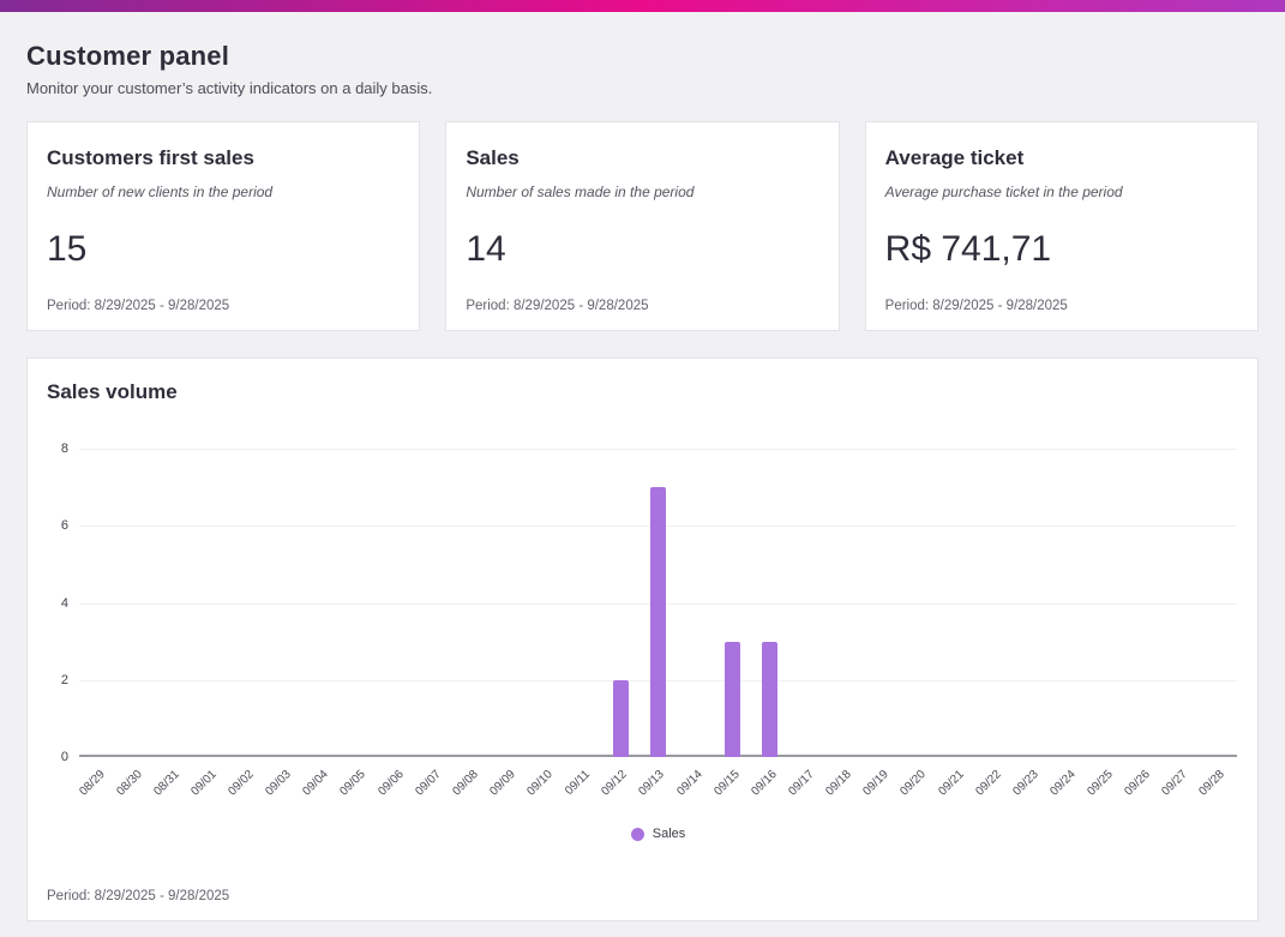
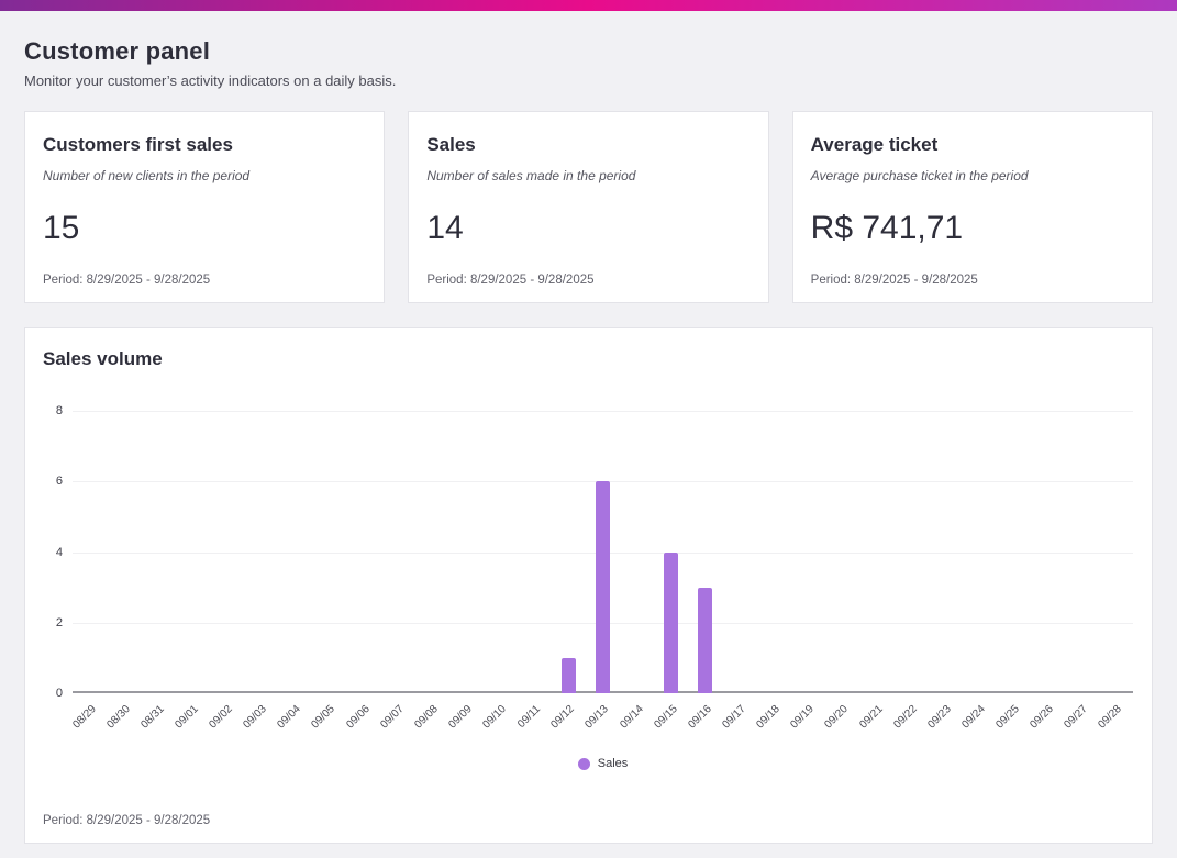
09/12: 2 -> 1
09/13: 7 -> 6
09/15: 3 -> 4
